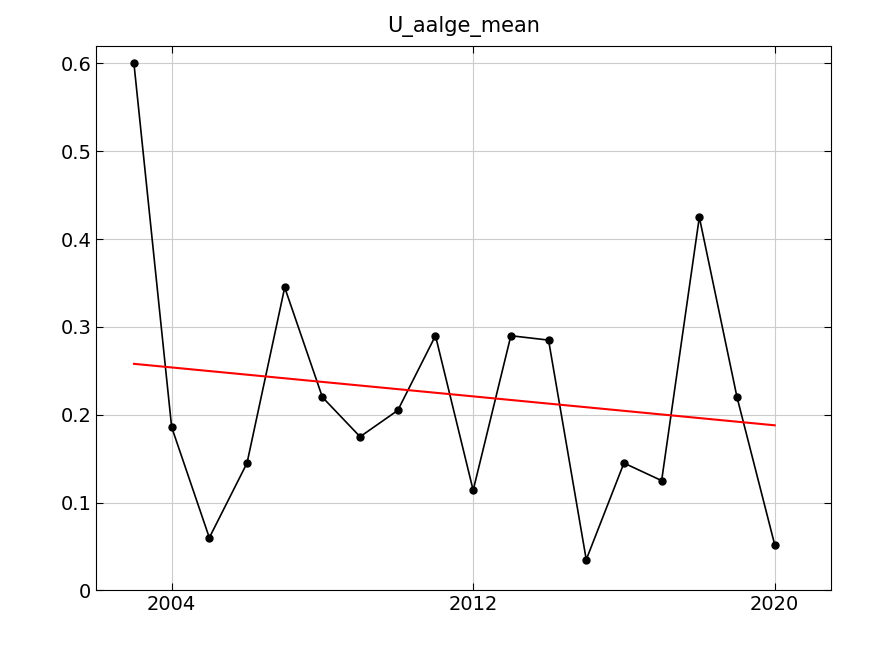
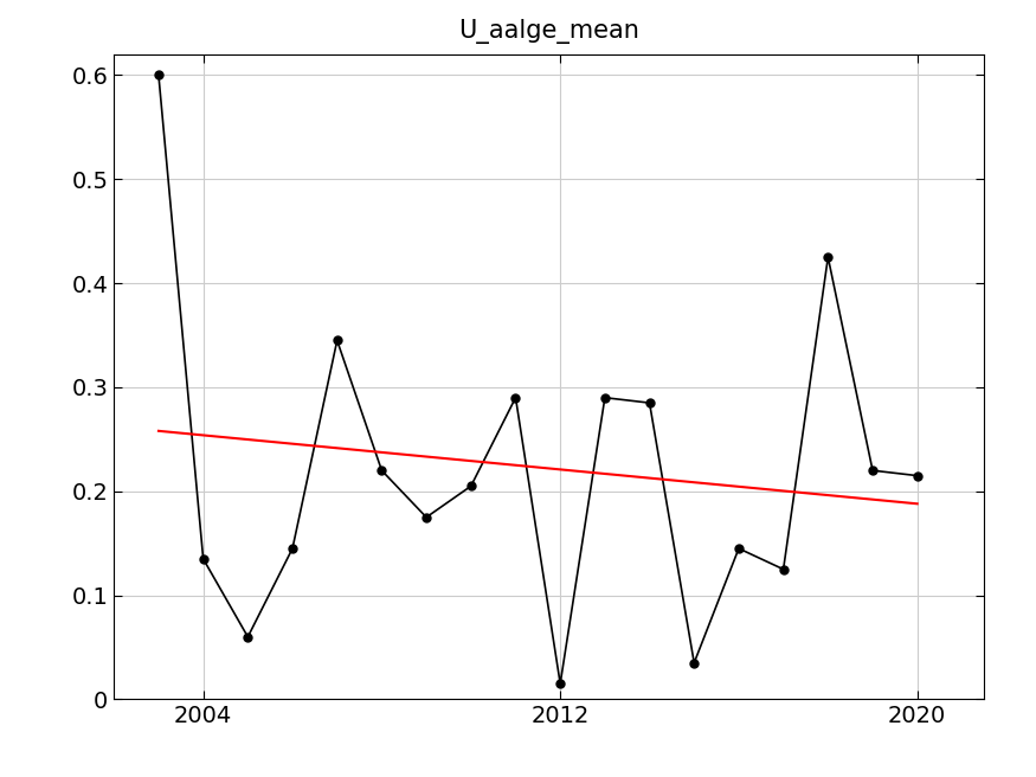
2004: 0.186 -> 0.135
2012: 0.114 -> 0.015
2020: 0.052 -> 0.215
